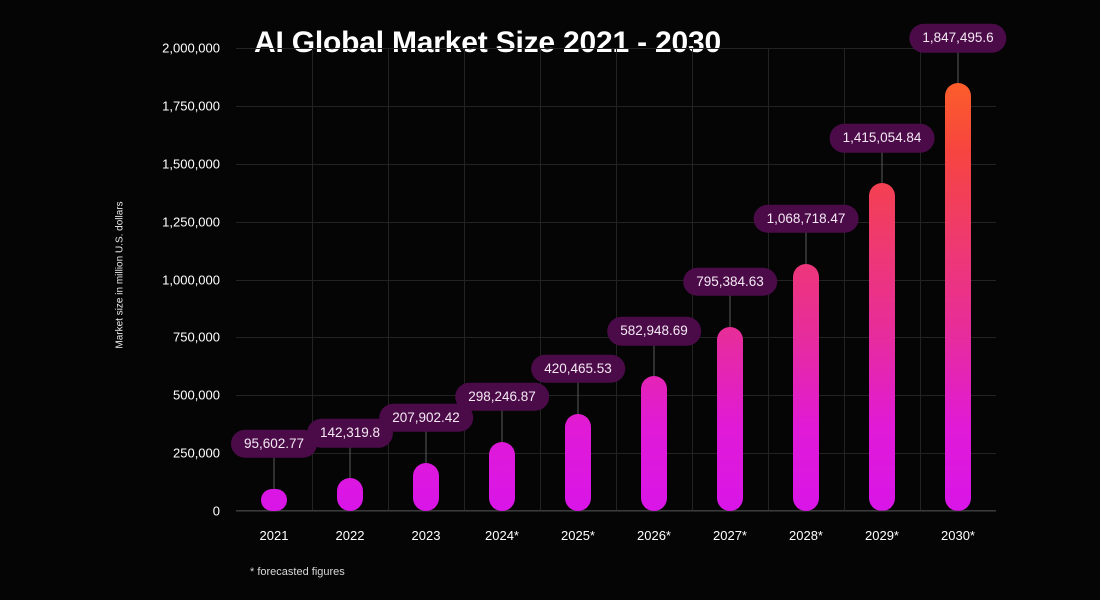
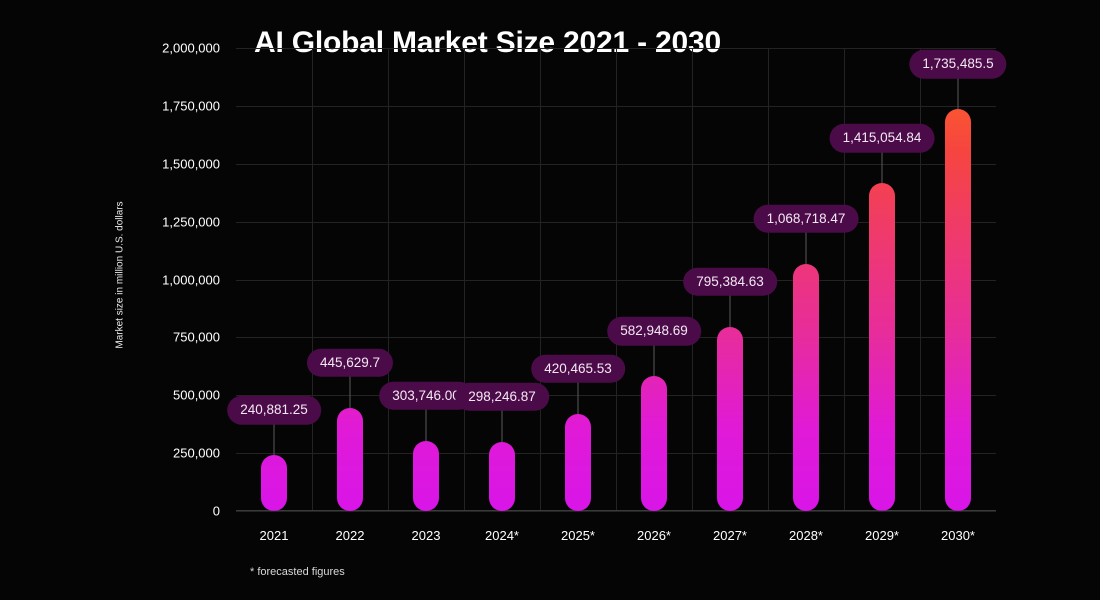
2021: 95,602.77 -> 240,881.25
2022: 142,319.8 -> 445,629.7
2023: 207,902.42 -> 303,746.00
2030*: 1,847,495.6 -> 1,735,485.5
